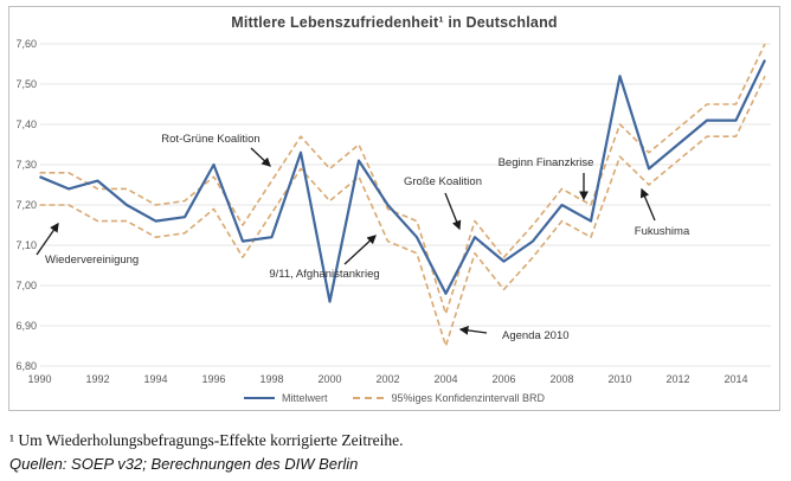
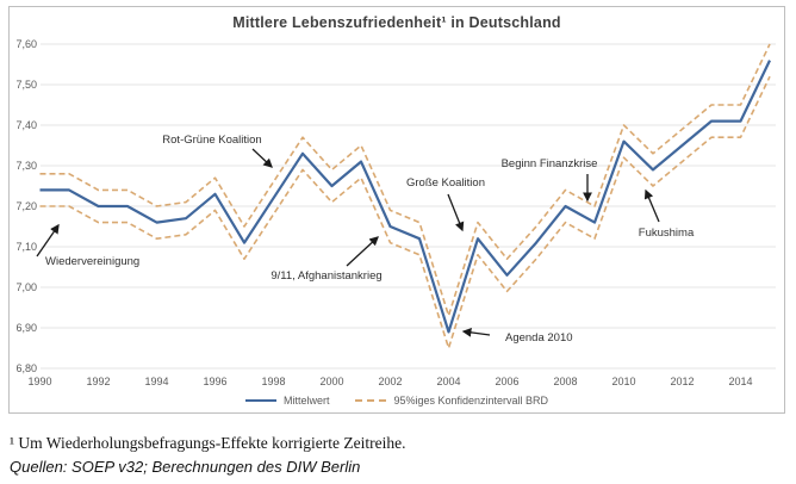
Mittelwert/1990: 7,27 -> 7,24
Mittelwert/1992: 7,26 -> 7,20
Mittelwert/1996: 7,30 -> 7,23
Mittelwert/1998: 7,12 -> 7,22
Mittelwert/2000: 6,96 -> 7,25
Mittelwert/2002: 7,20 -> 7,15
Mittelwert/2004: 6,98 -> 6,89
Mittelwert/2006: 7,06 -> 7,03
Mittelwert/2010: 7,52 -> 7,36
